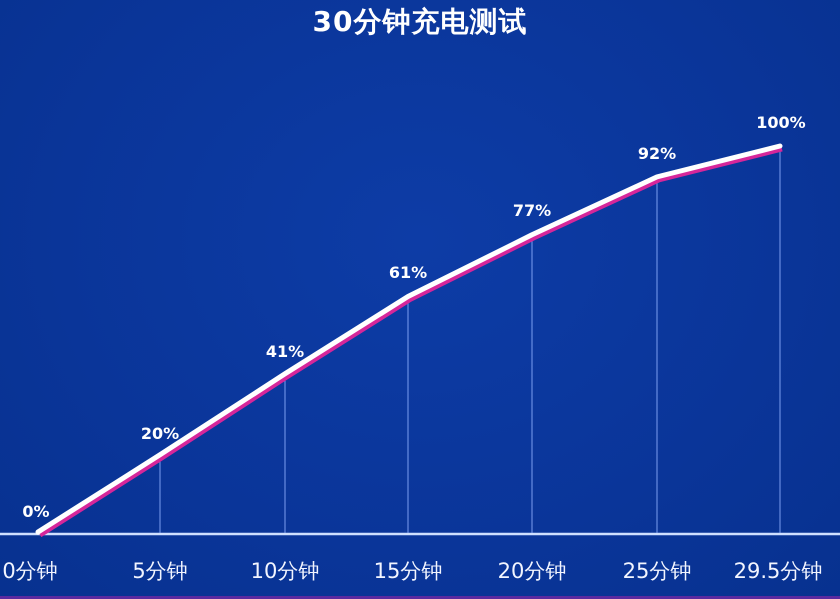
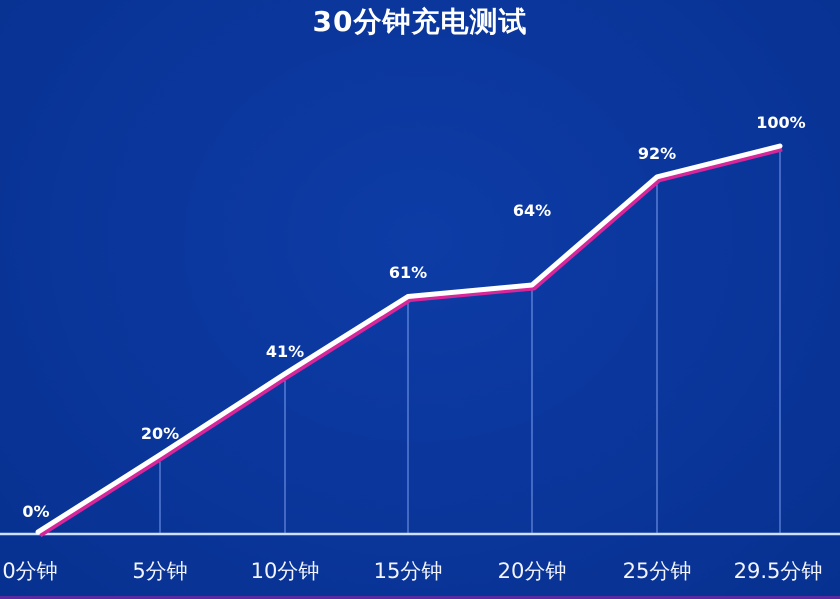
20分钟: 77% -> 64%
